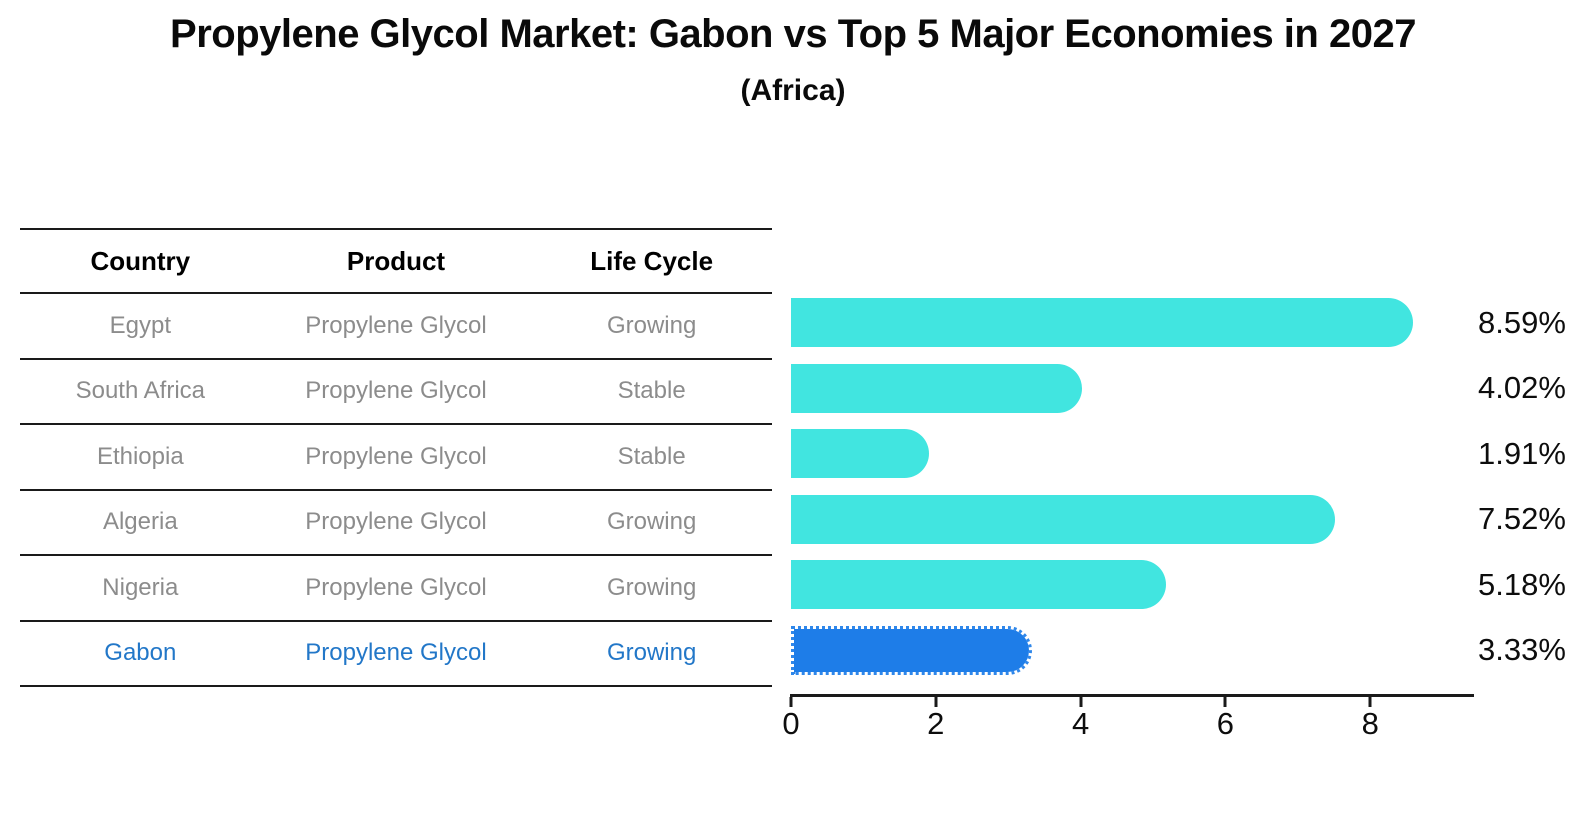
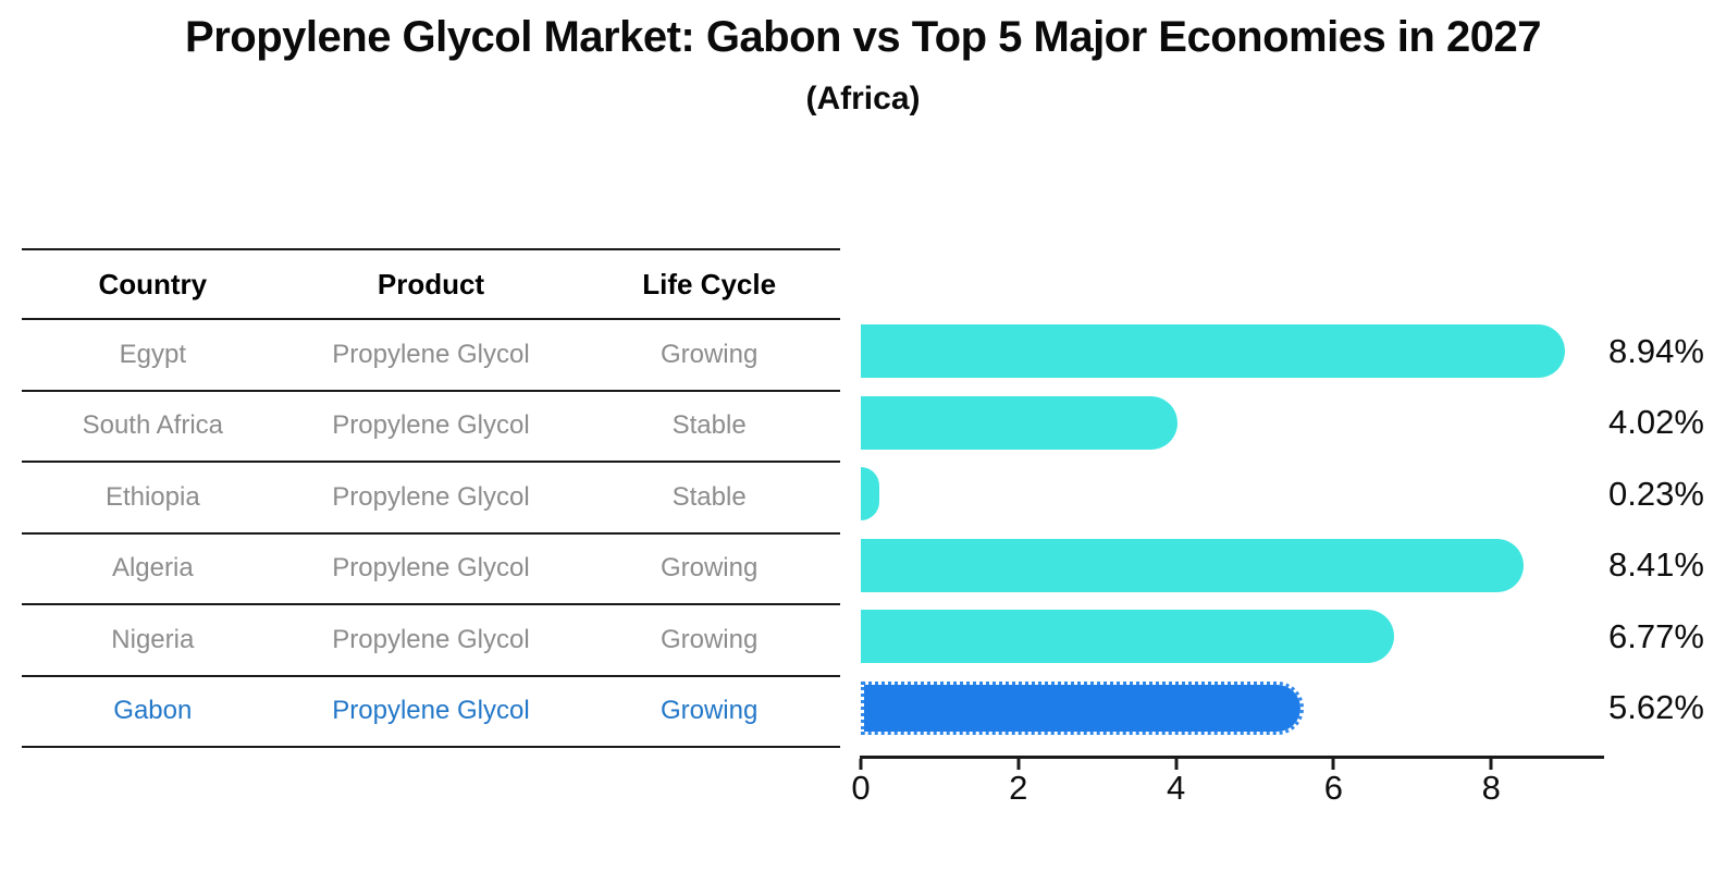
Egypt: 8.59% -> 8.94%
Ethiopia: 1.91% -> 0.23%
Algeria: 7.52% -> 8.41%
Nigeria: 5.18% -> 6.77%
Gabon: 3.33% -> 5.62%
